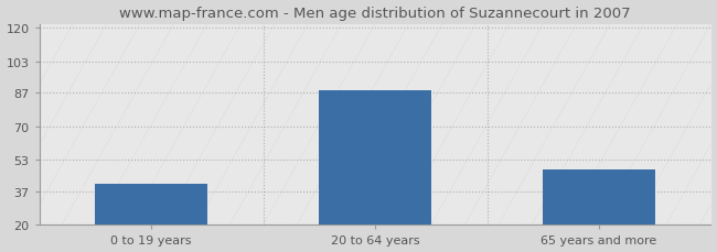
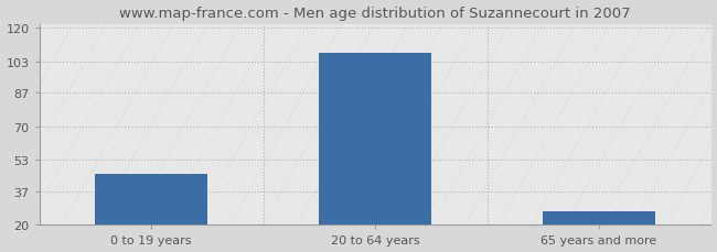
0 to 19 years: 41 -> 46
20 to 64 years: 88 -> 107
65 years and more: 48 -> 27
